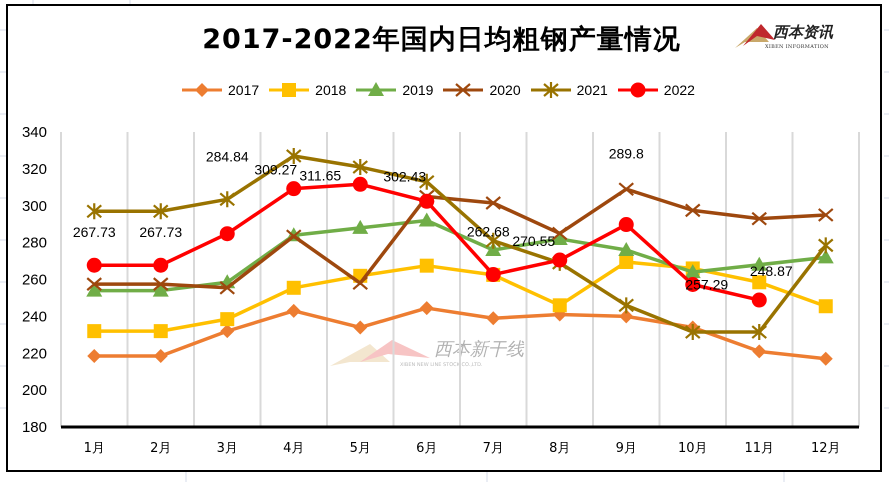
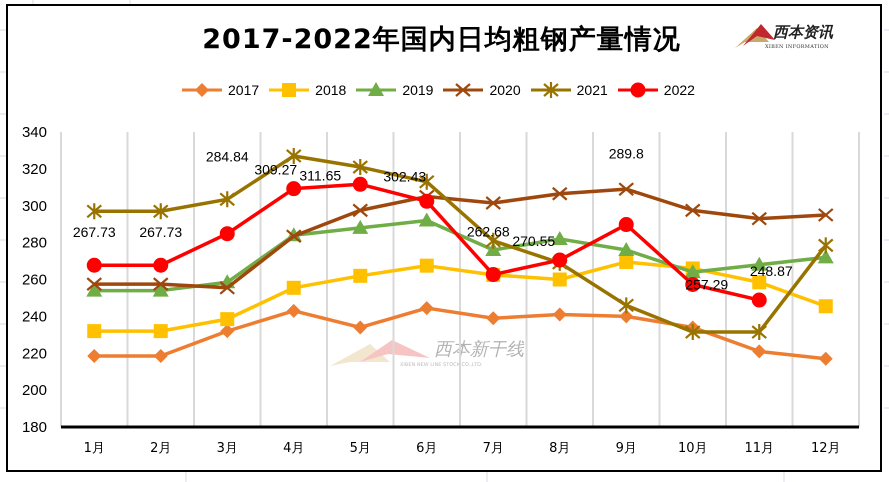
2020/5月: 258 -> 298
2018/8月: 246 -> 260
2020/8月: 285 -> 306
